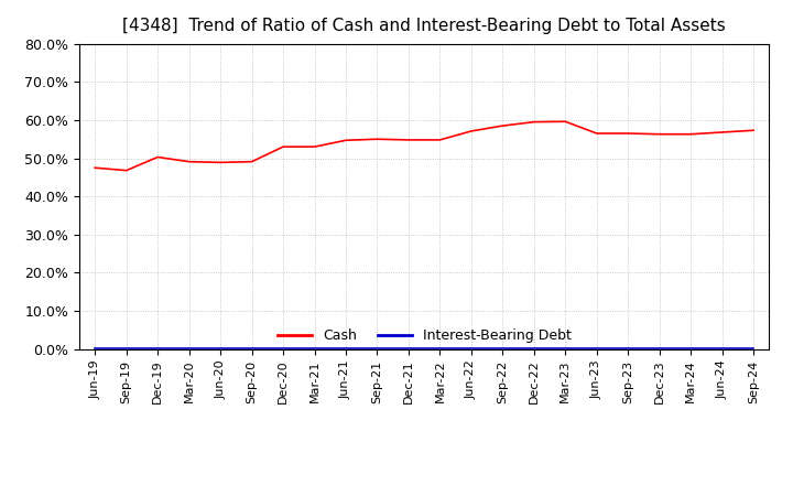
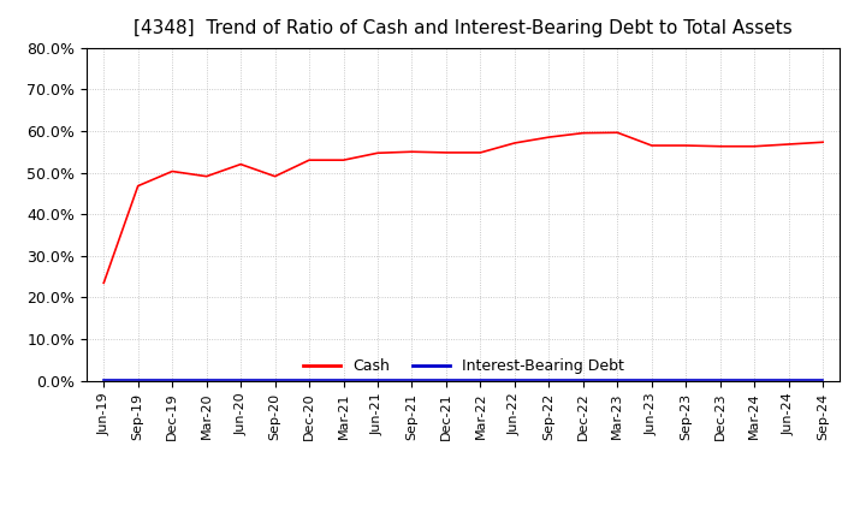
Cash/Jun-19: 47.5% -> 23.5%
Cash/Jun-20: 48.9% -> 52.0%
